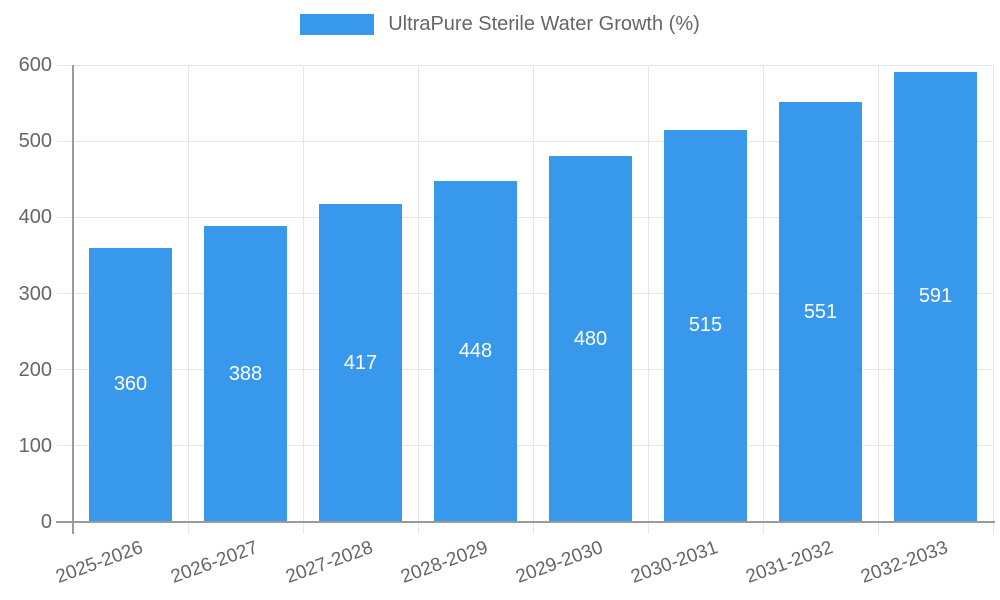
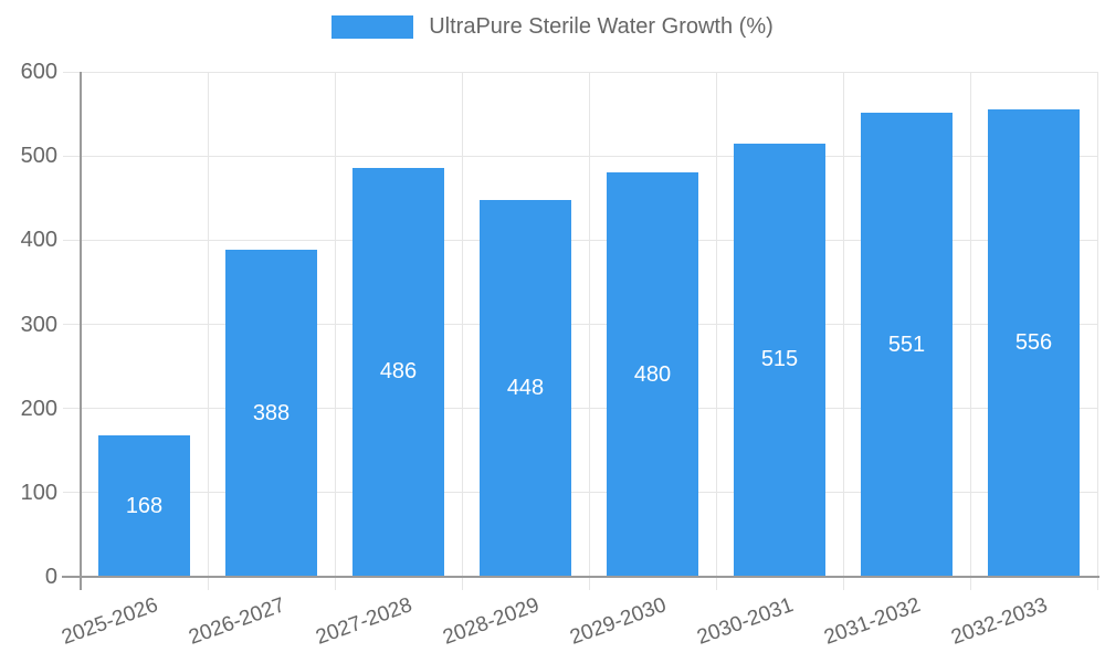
2025-2026: 360 -> 168
2027-2028: 417 -> 486
2032-2033: 591 -> 556
